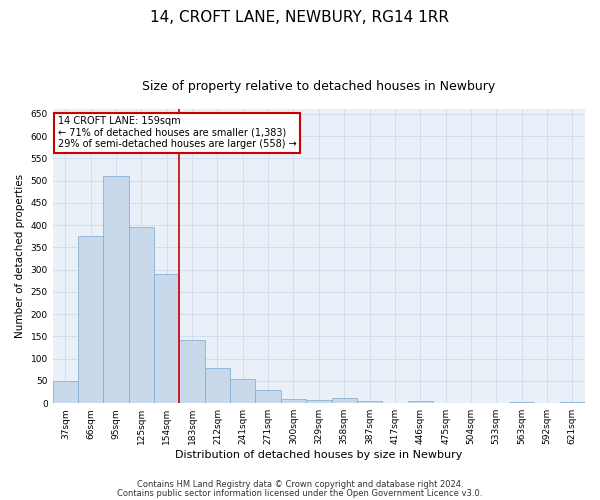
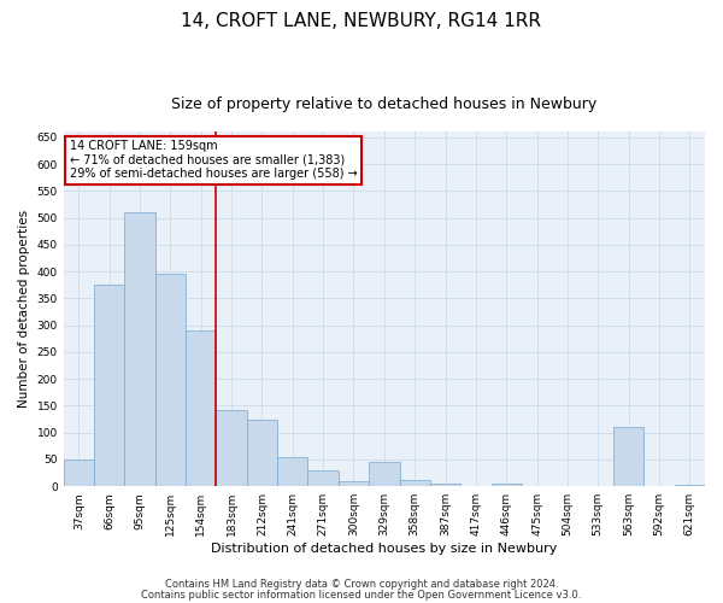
212sqm: 80 -> 125
329sqm: 8 -> 45
563sqm: 3 -> 110
